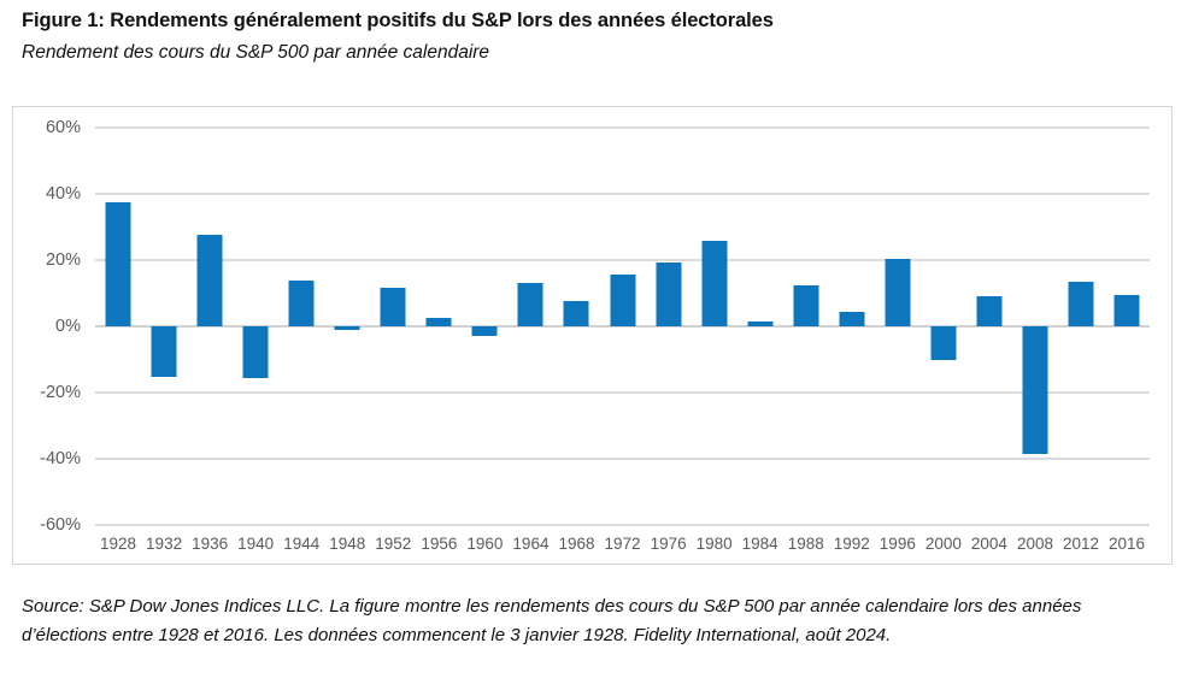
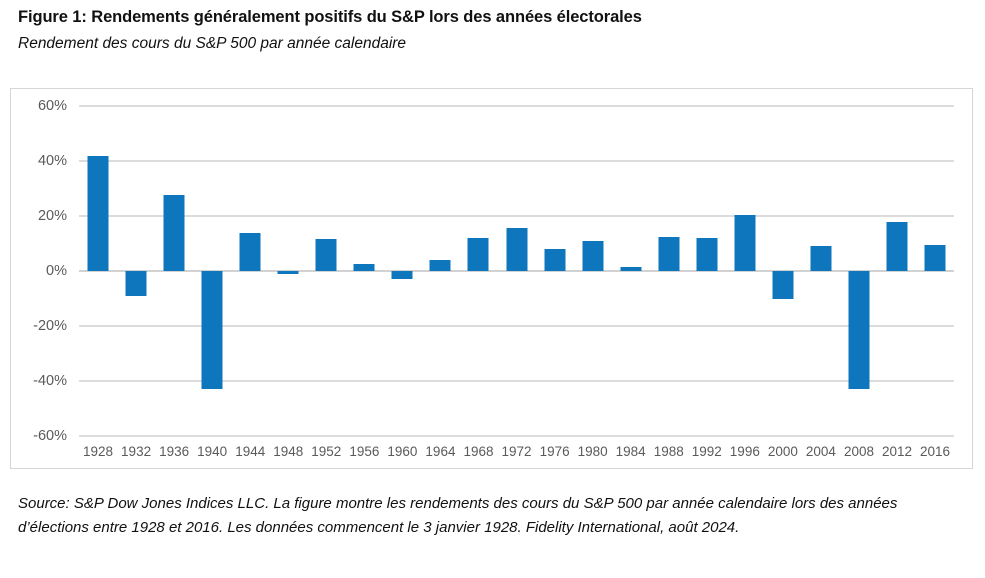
1928: 37% -> 42%
1932: -15% -> -9%
1940: -16% -> -43%
1964: 13% -> 4%
1968: 8% -> 12%
1976: 19% -> 8%
1980: 26% -> 11%
1992: 4% -> 12%
2008: -38% -> -43%
2012: 13% -> 18%
